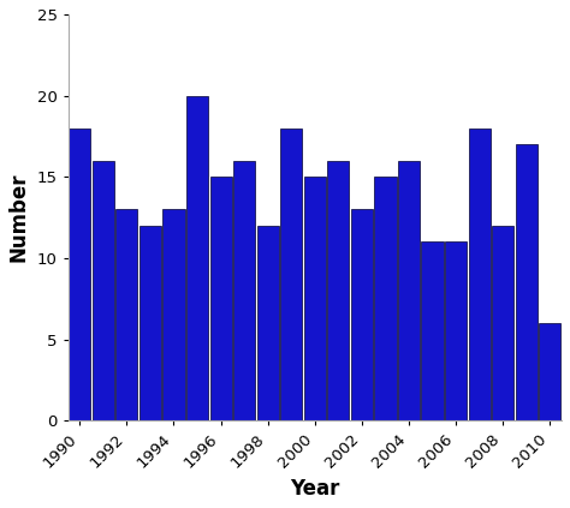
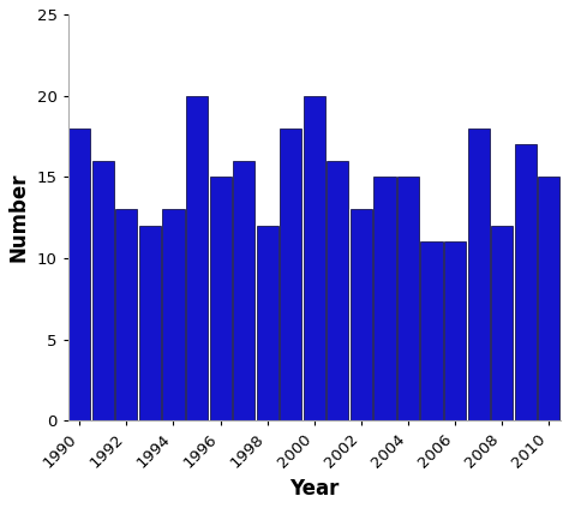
2000: 15 -> 20
2004: 16 -> 15
2010: 6 -> 15
